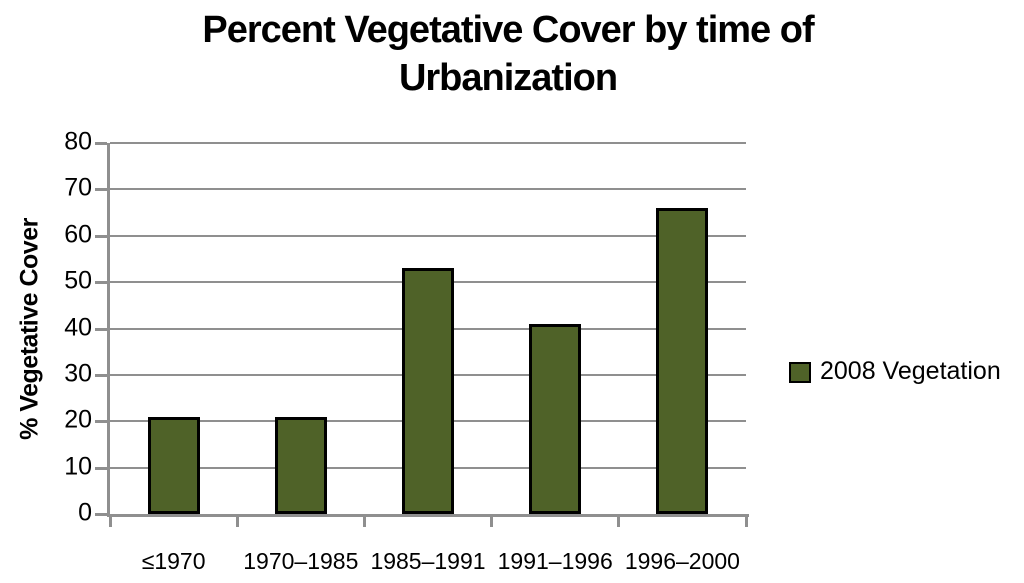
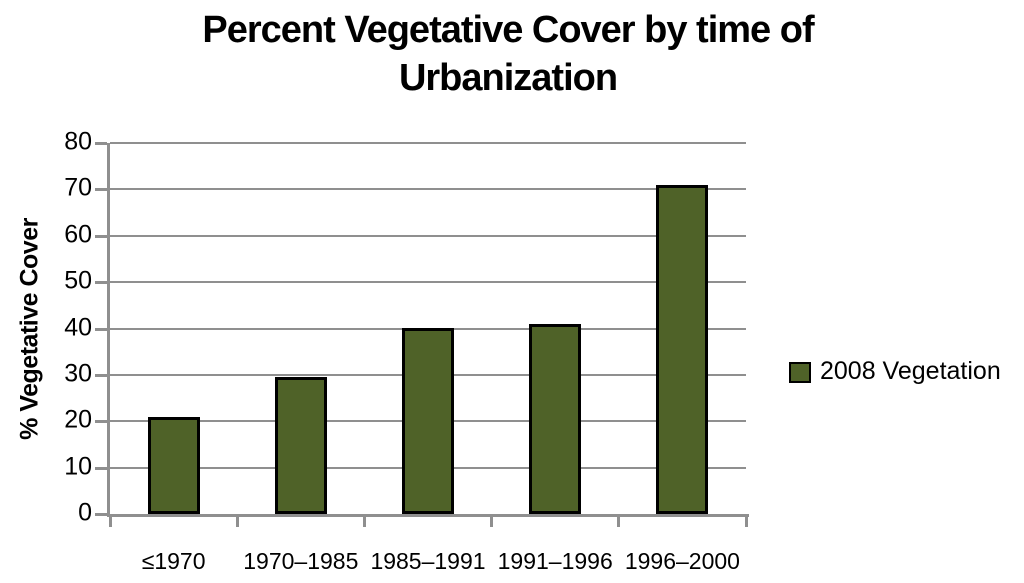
1970–1985: 21 -> 30
1985–1991: 53 -> 40
1996–2000: 66 -> 71
